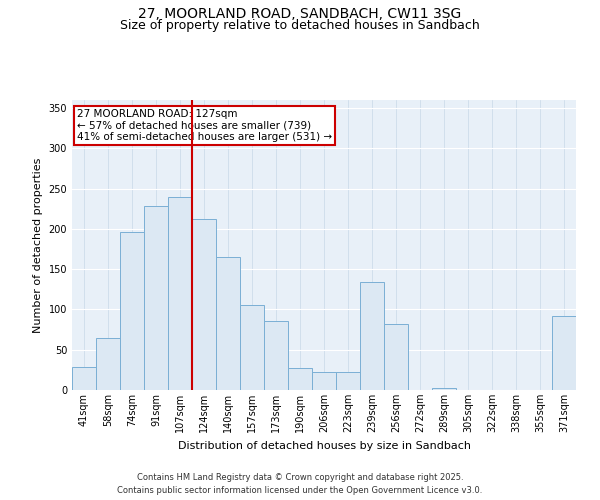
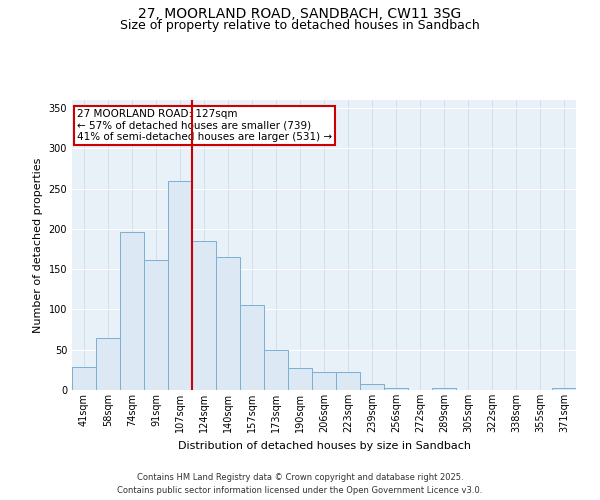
91sqm: 228 -> 162
107sqm: 240 -> 260
124sqm: 212 -> 185
173sqm: 86 -> 50
239sqm: 134 -> 8
256sqm: 82 -> 3
371sqm: 92 -> 2
